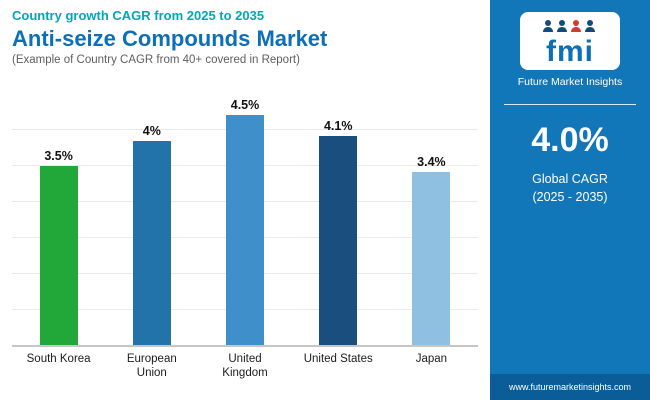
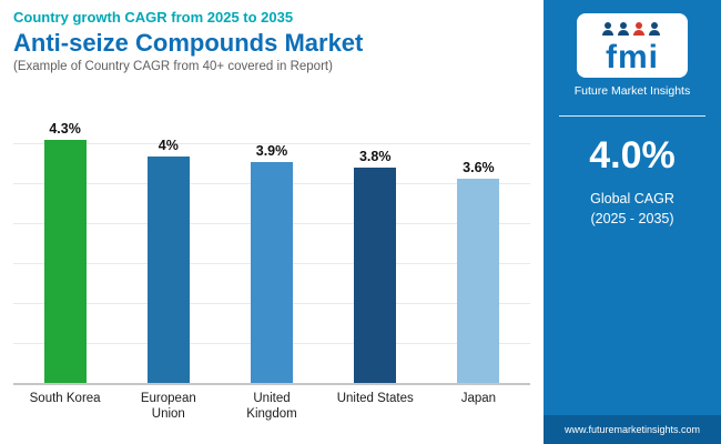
South Korea: 3.5% -> 4.3%
United Kingdom: 4.5% -> 3.9%
United States: 4.1% -> 3.8%
Japan: 3.4% -> 3.6%
